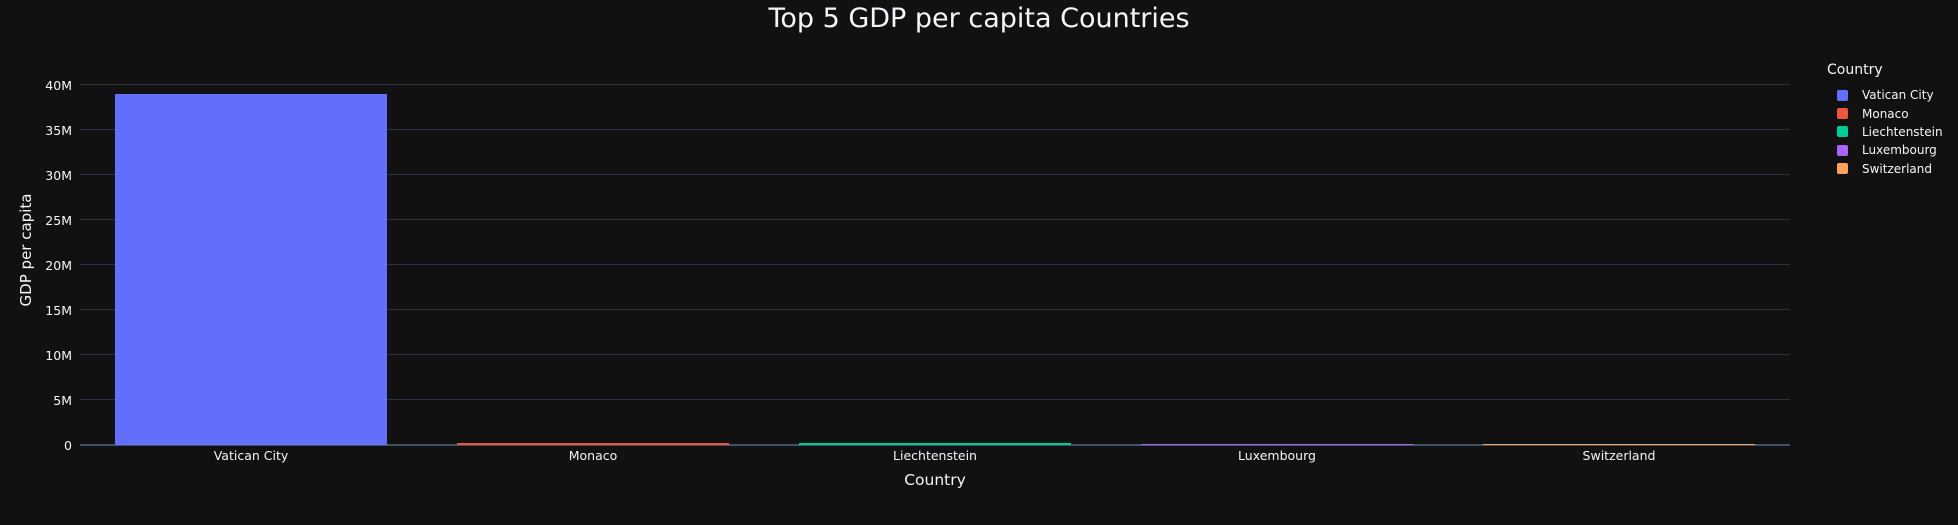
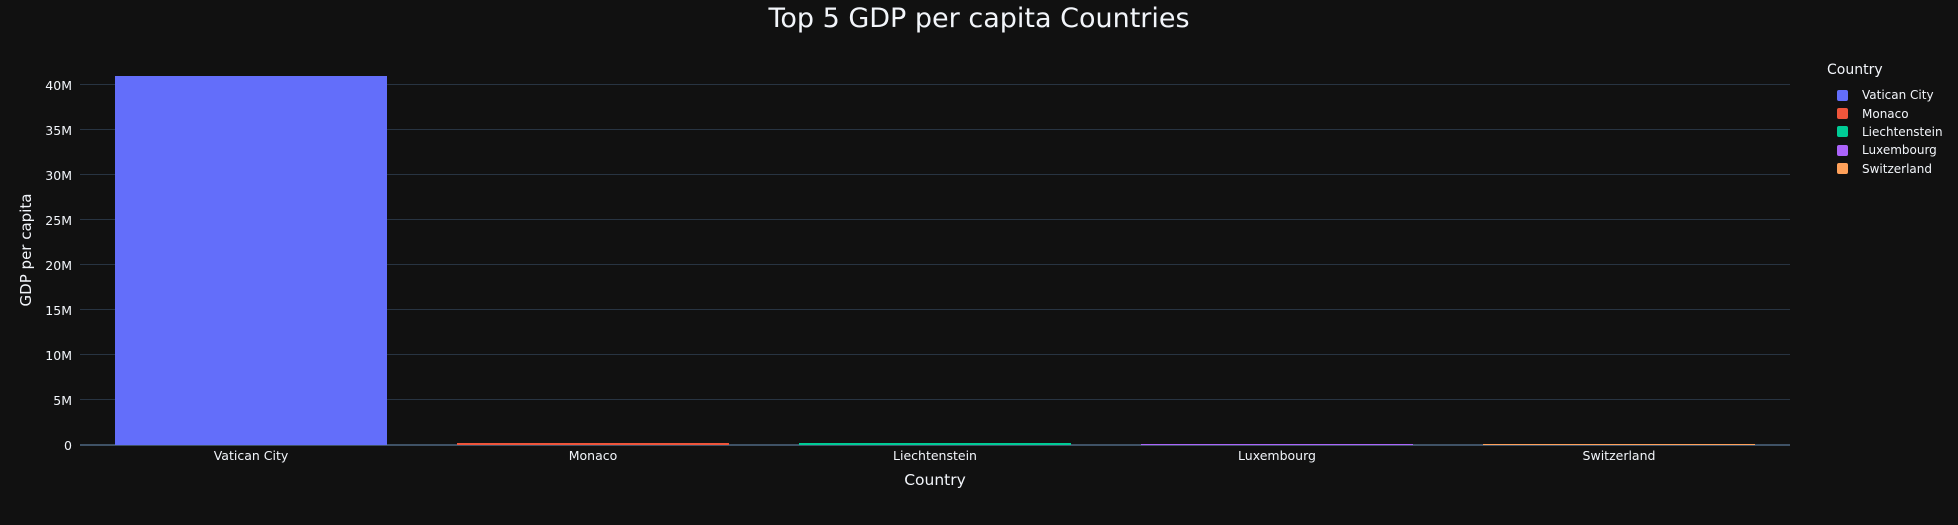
Vatican City: 39M -> 41M
